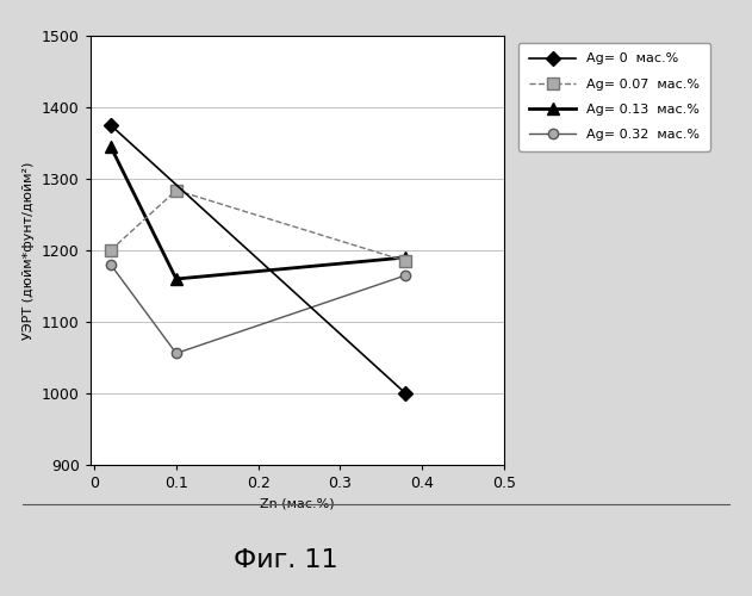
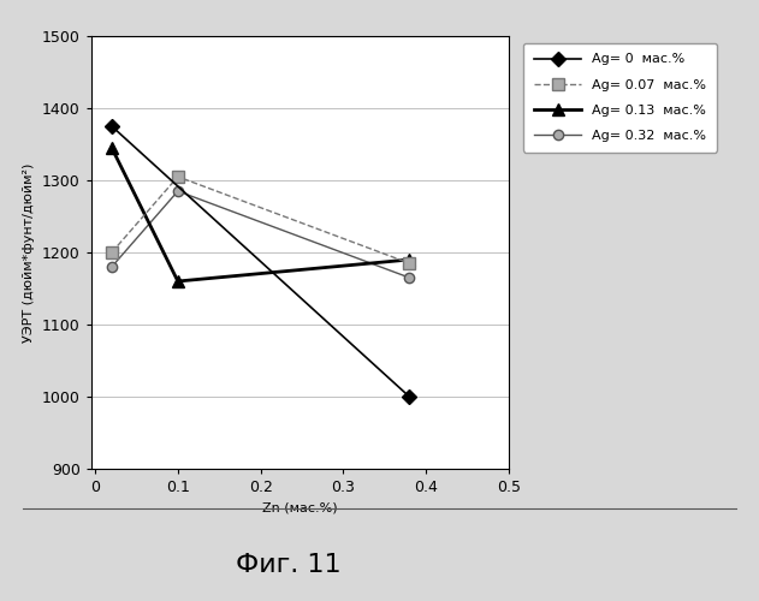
Ag= 0.07 мас.%/0.1: 1284 -> 1305
Ag= 0.32 мас.%/0.1: 1056 -> 1285
